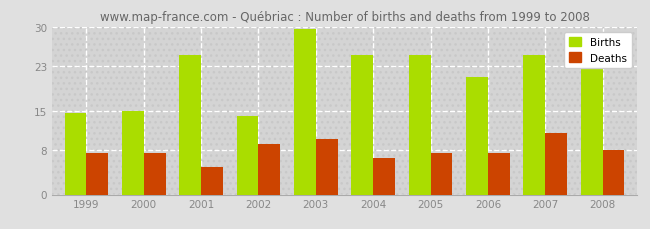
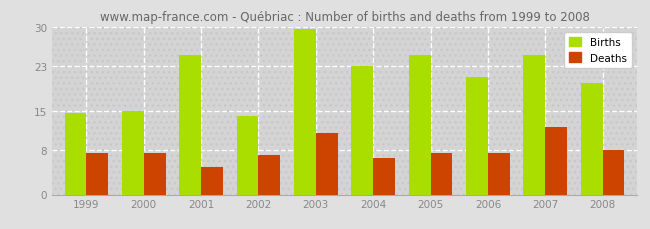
Deaths/2002: 9.0 -> 7.0
Deaths/2003: 10.0 -> 11.0
Births/2004: 25.0 -> 23.0
Deaths/2007: 11.0 -> 12.0
Births/2008: 23.0 -> 20.0
